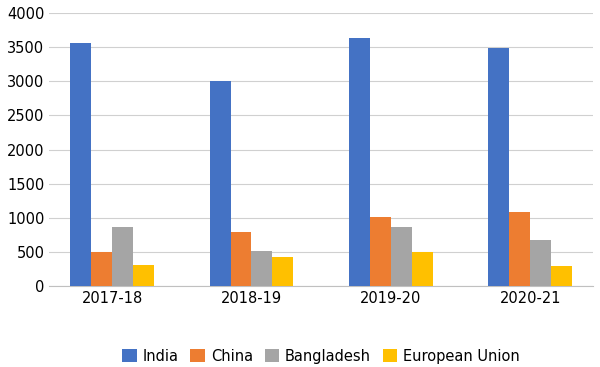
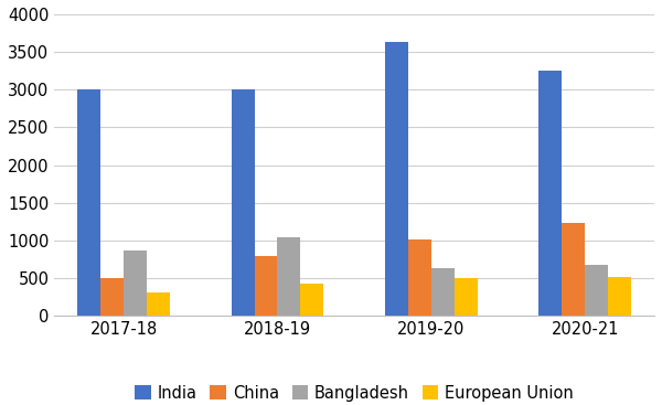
India/2017-18: 3560 -> 3000
Bangladesh/2018-19: 520 -> 1050
Bangladesh/2019-20: 860 -> 640
India/2020-21: 3480 -> 3250
China/2020-21: 1080 -> 1230
European Union/2020-21: 300 -> 510
